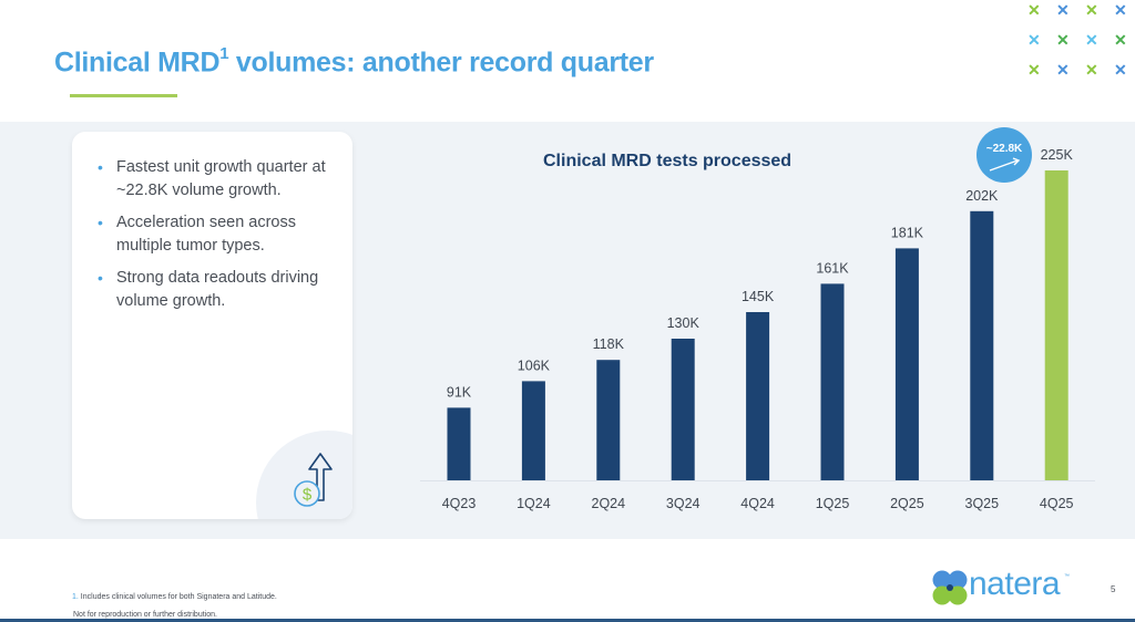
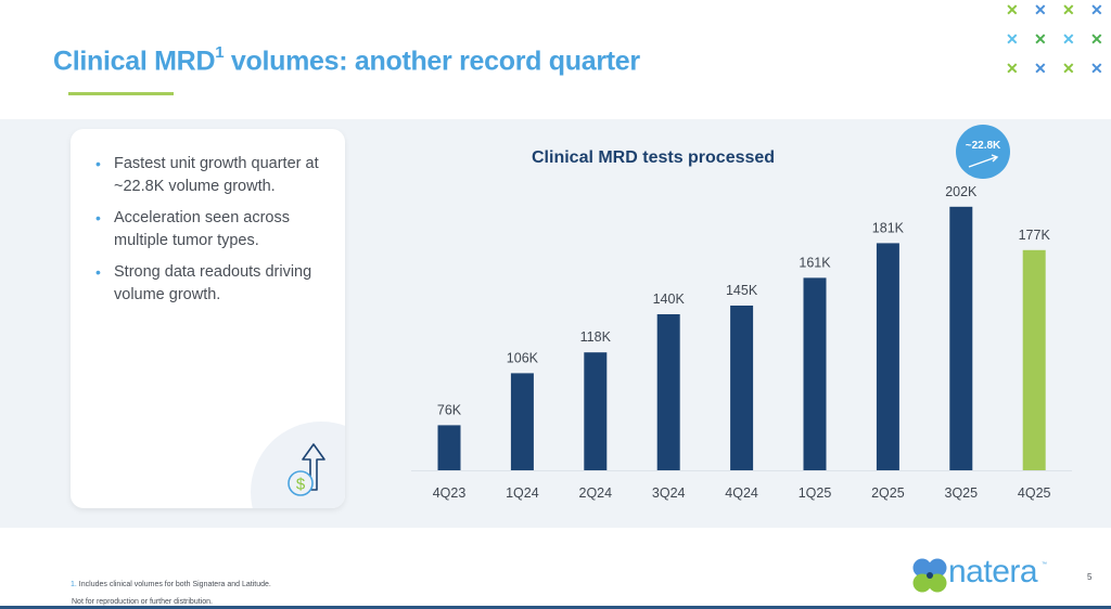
4Q23: 91K -> 76K
3Q24: 130K -> 140K
4Q25: 225K -> 177K
